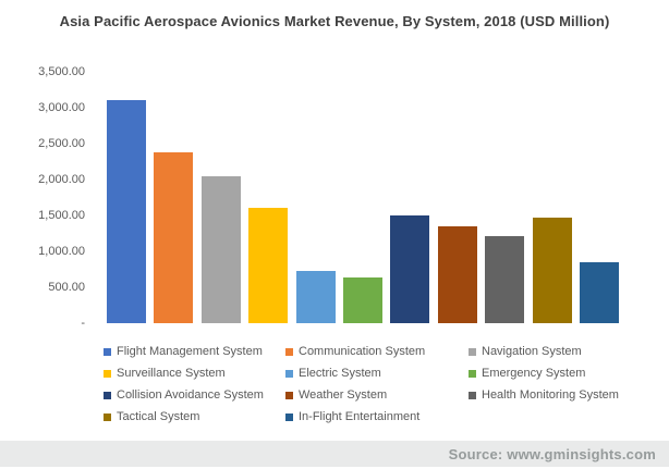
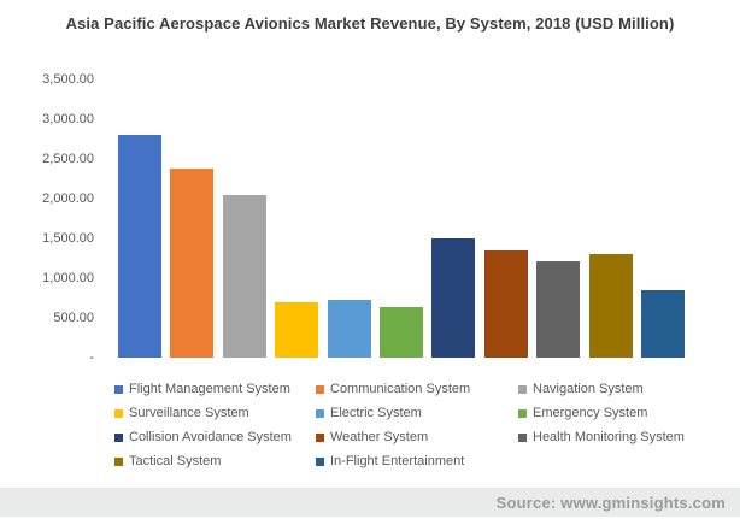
Flight Management System: 3100 -> 2800
Surveillance System: 1600 -> 700
Tactical System: 1500 -> 1300
